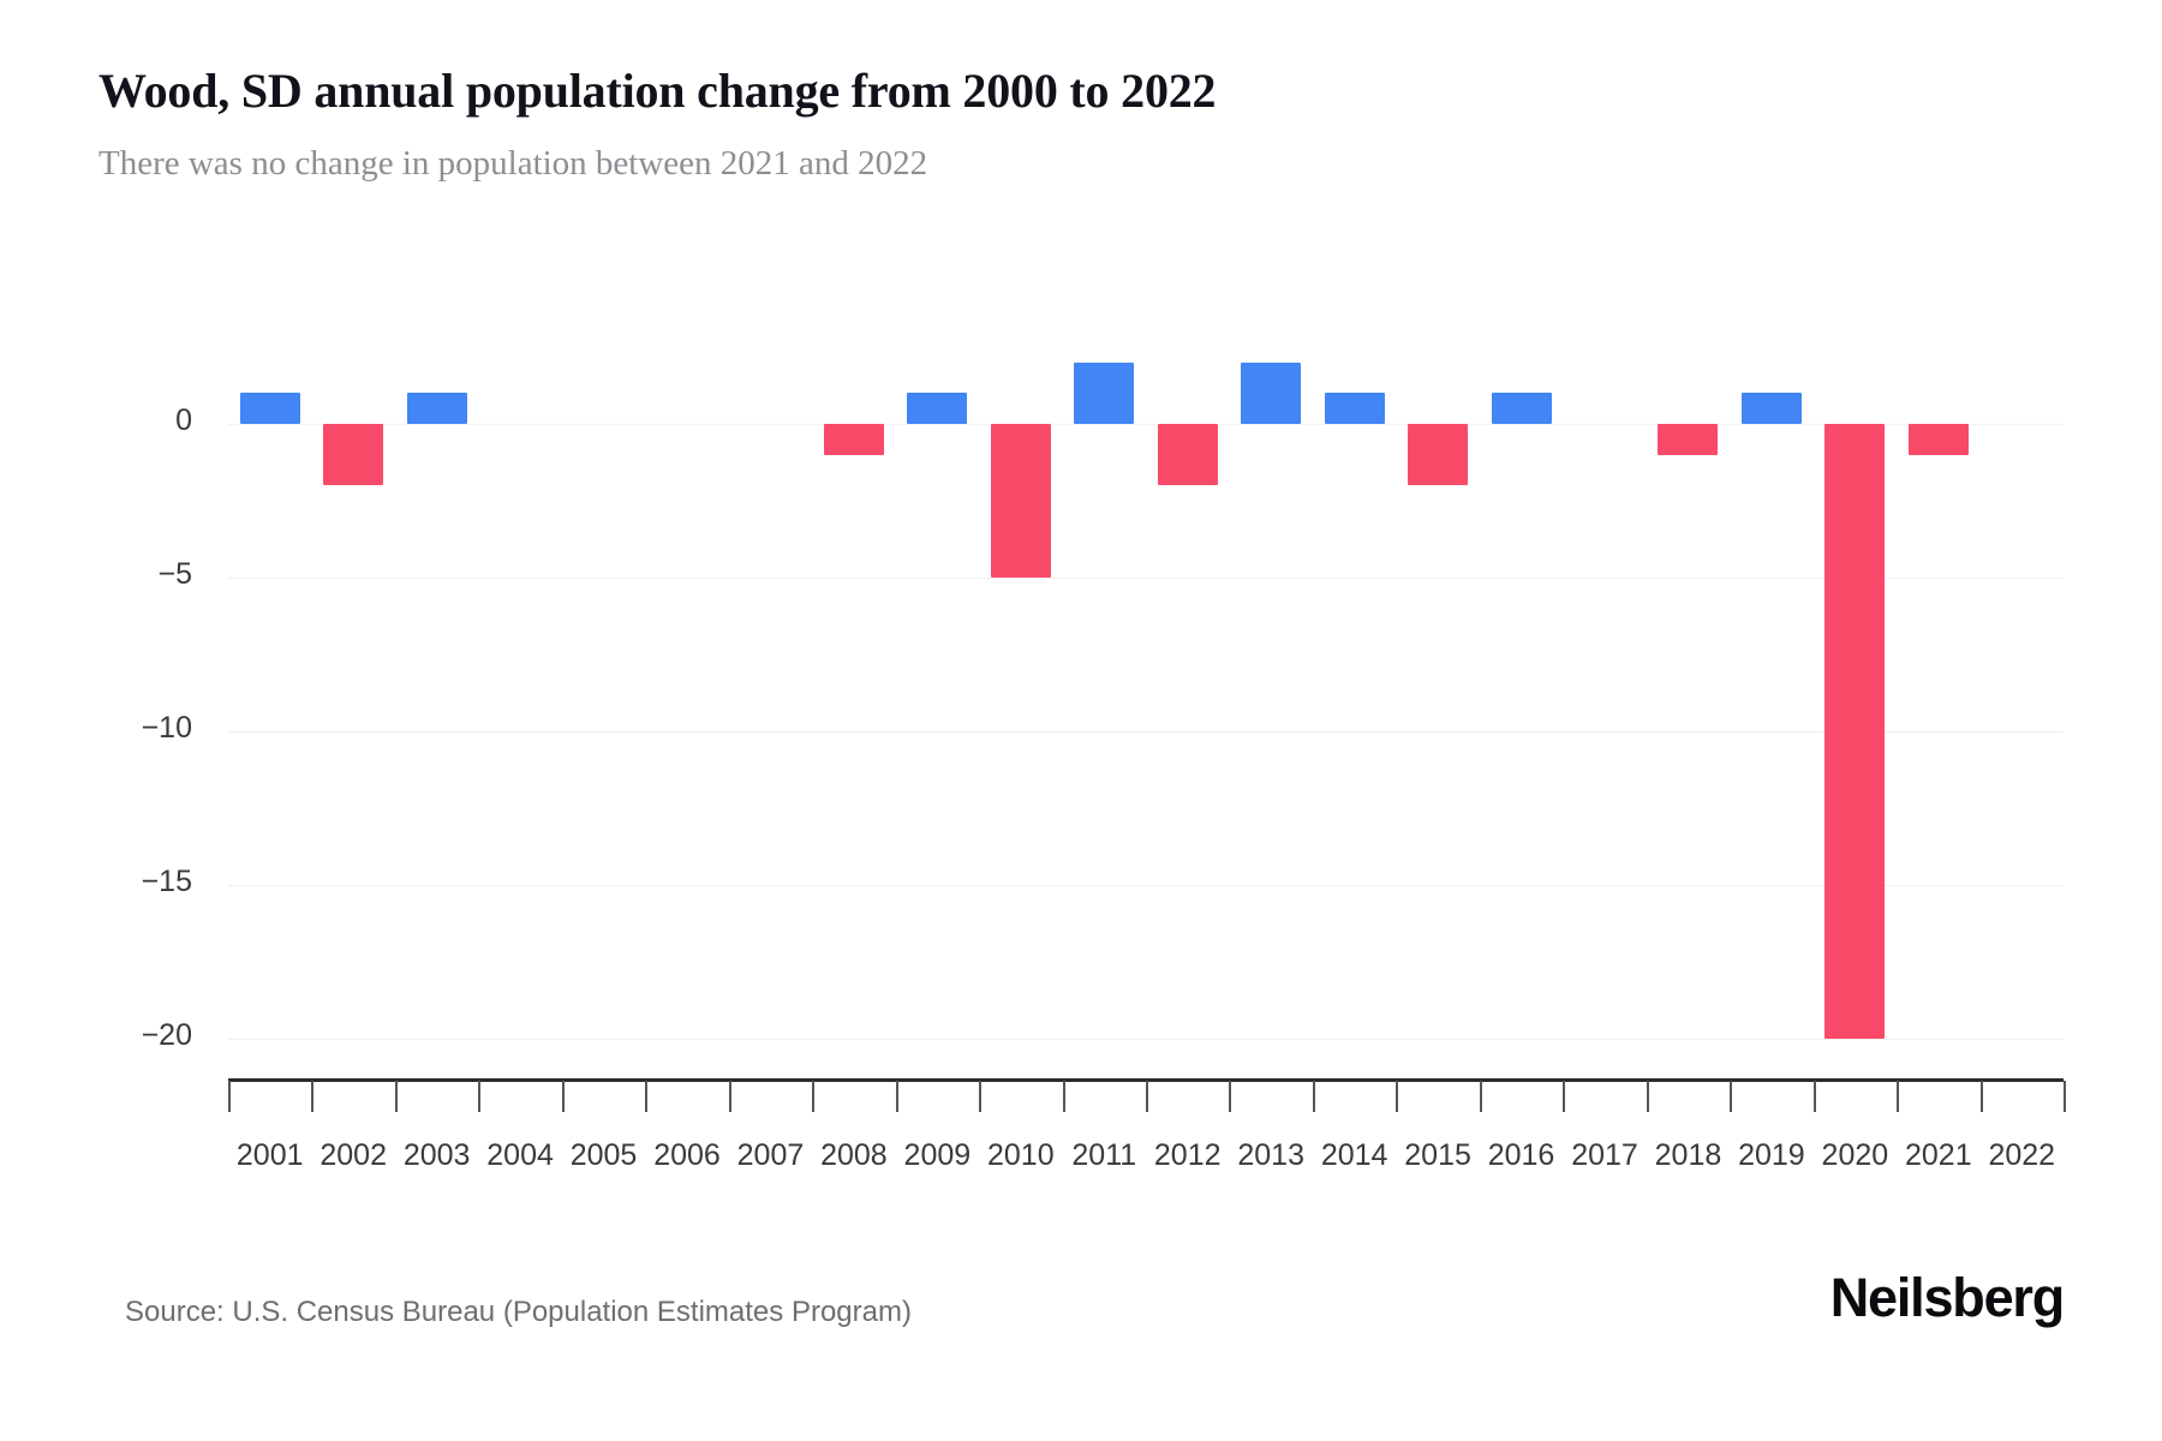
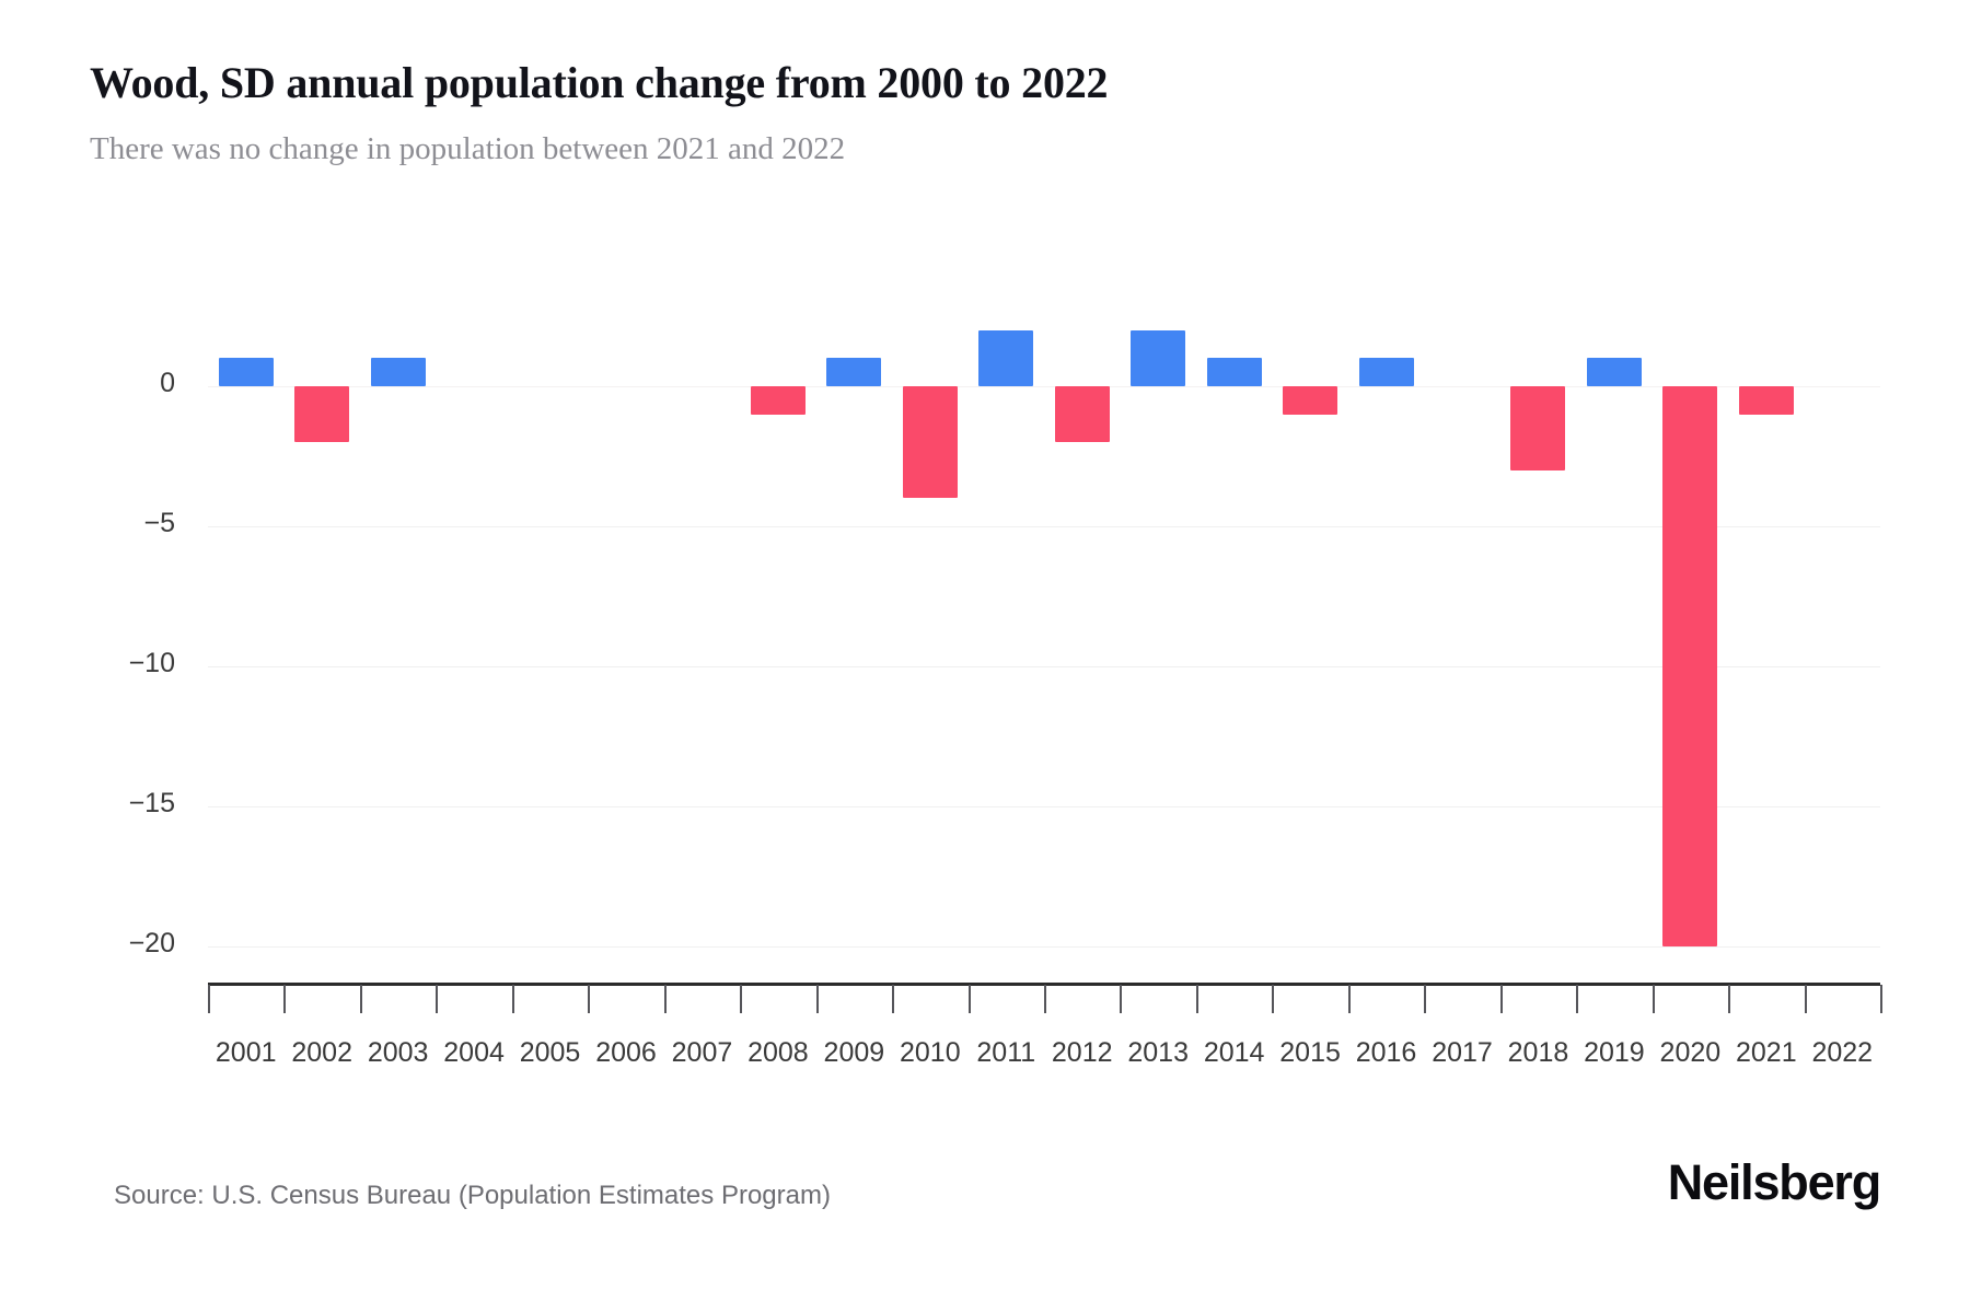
2010: -5 -> -4
2015: -2 -> -1
2018: -1 -> -3
